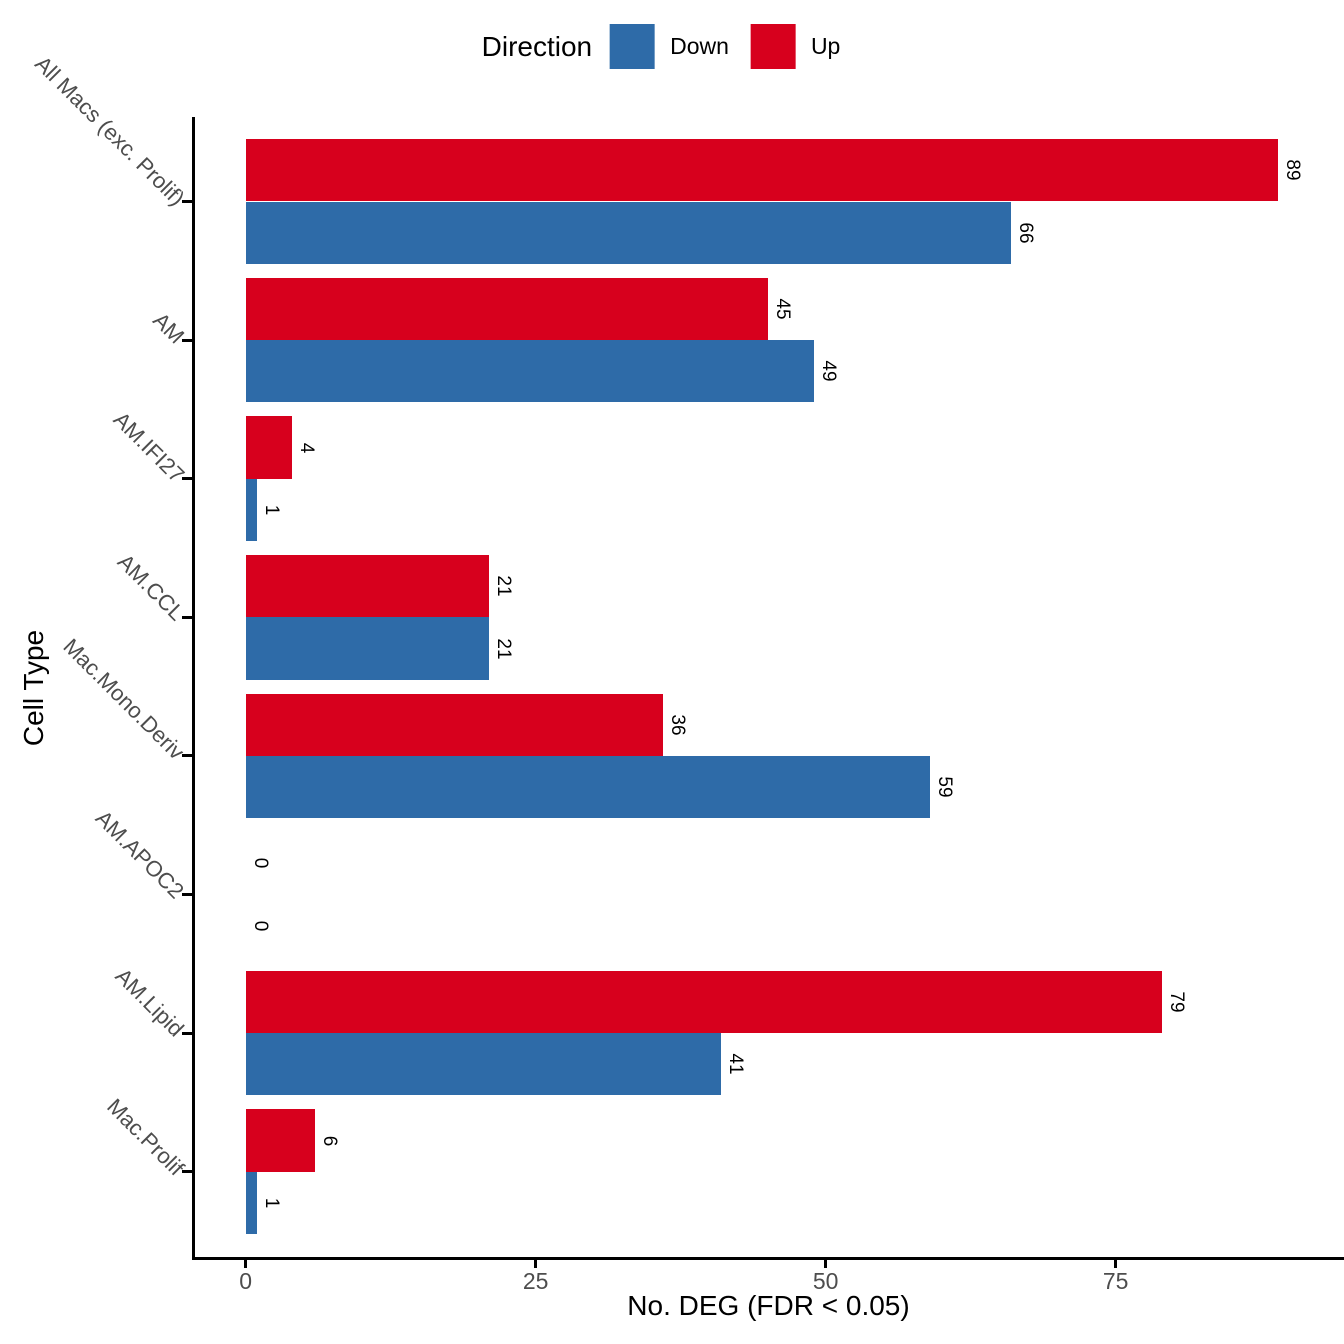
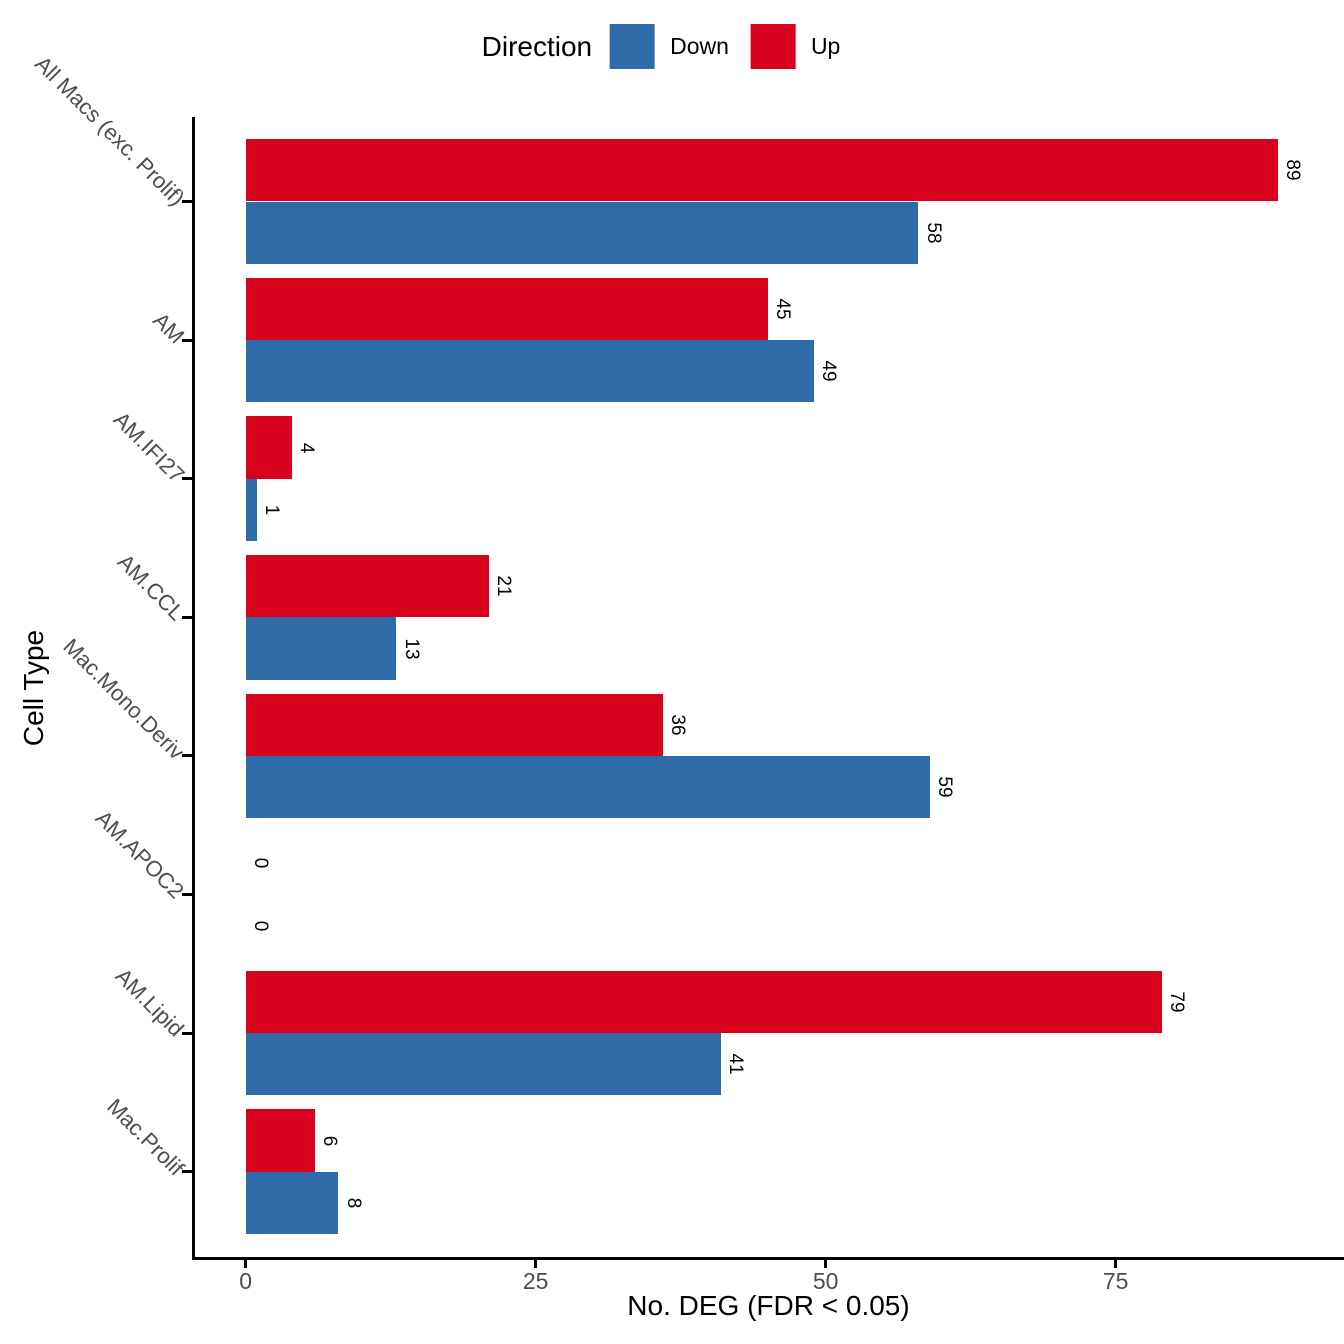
Down/All Macs (exc. Prolif): 66 -> 58
Down/AM.CCL: 21 -> 13
Down/Mac.Prolif: 1 -> 8
